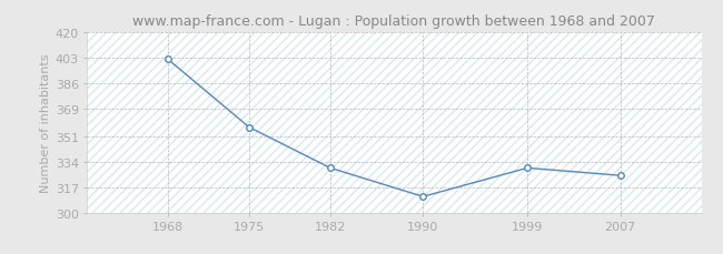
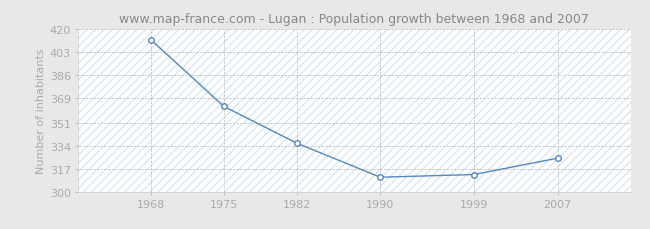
1968: 402 -> 412
1975: 357 -> 363
1982: 330 -> 336
1999: 330 -> 313
